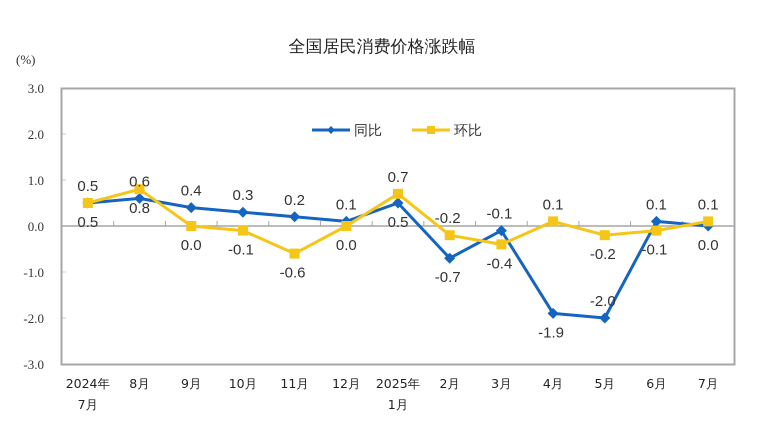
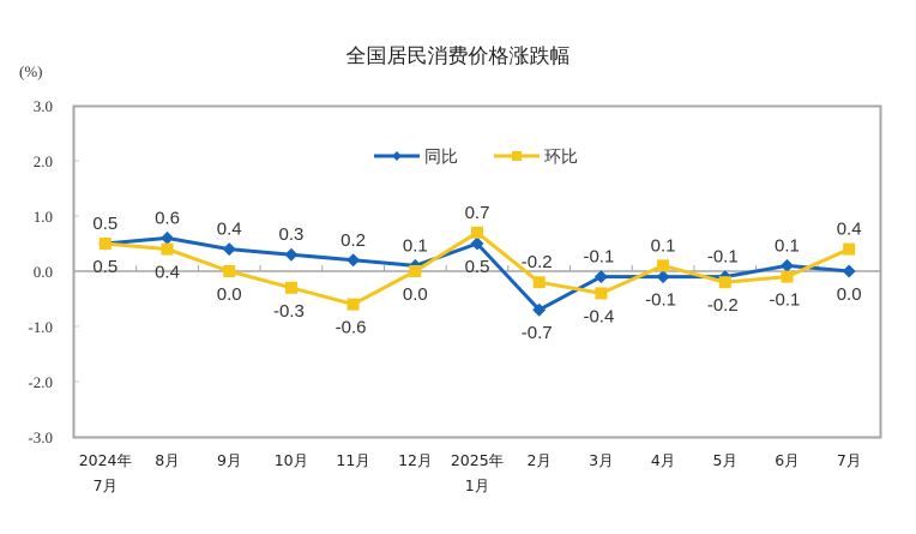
环比/8月: 0.8 -> 0.4
环比/10月: -0.1 -> -0.3
同比/4月: -1.9 -> -0.1
同比/5月: -2.0 -> -0.1
环比/7月: 0.1 -> 0.4
